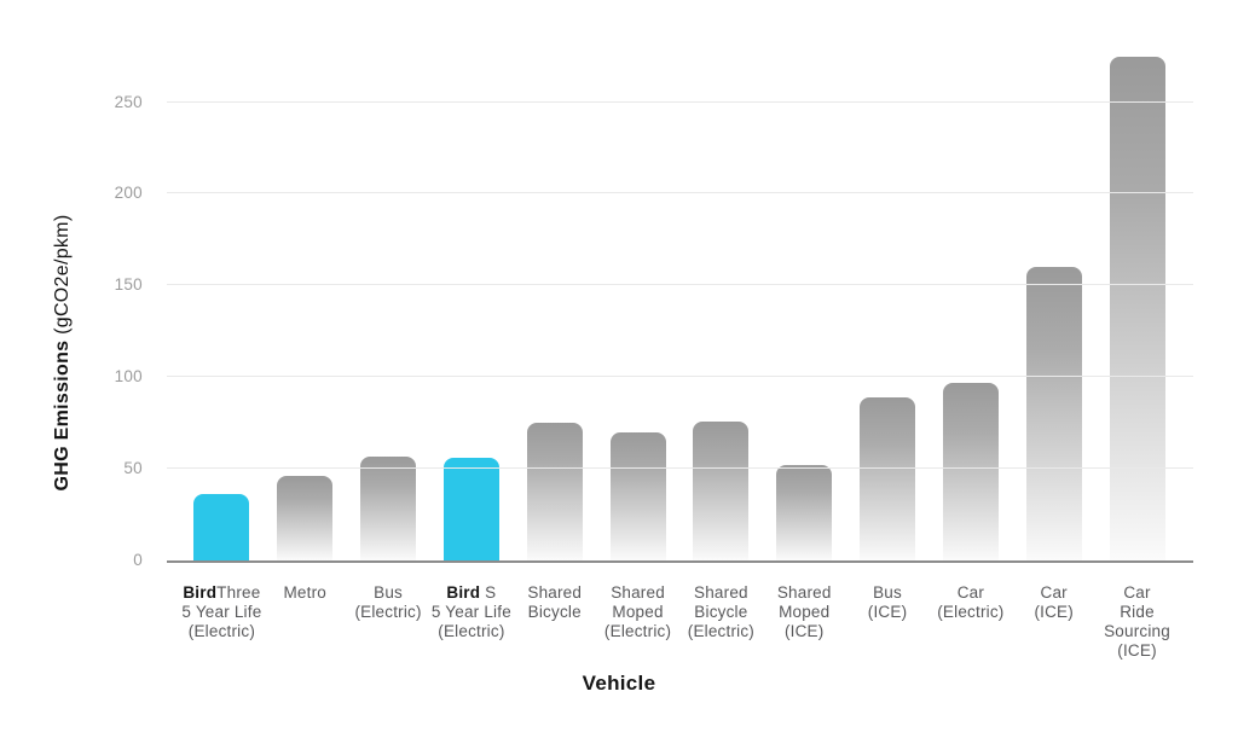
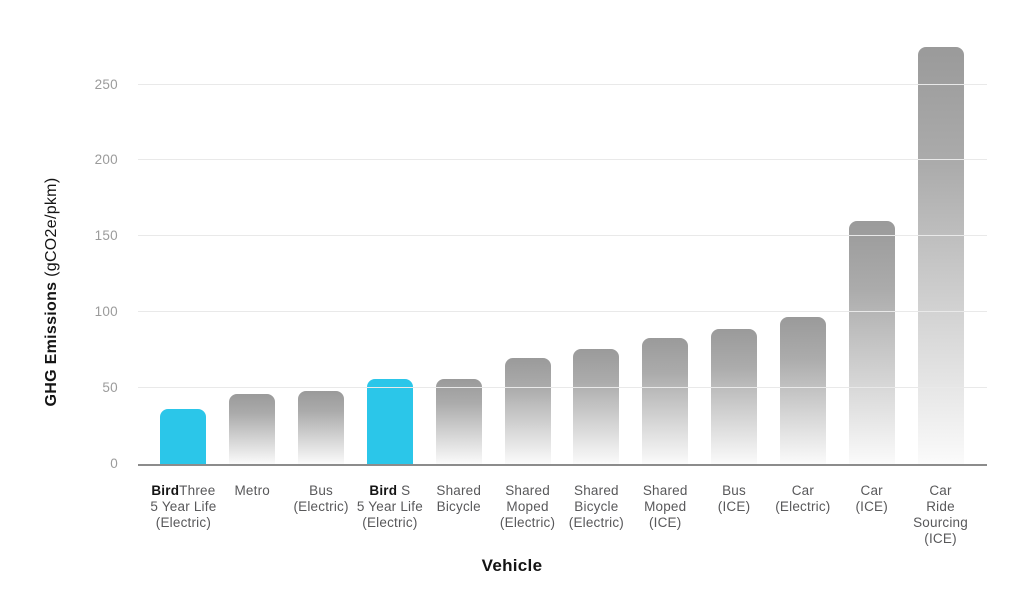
Bus (Electric): 57 -> 48
Shared Bicycle: 75 -> 56
Shared Moped (ICE): 52 -> 83
